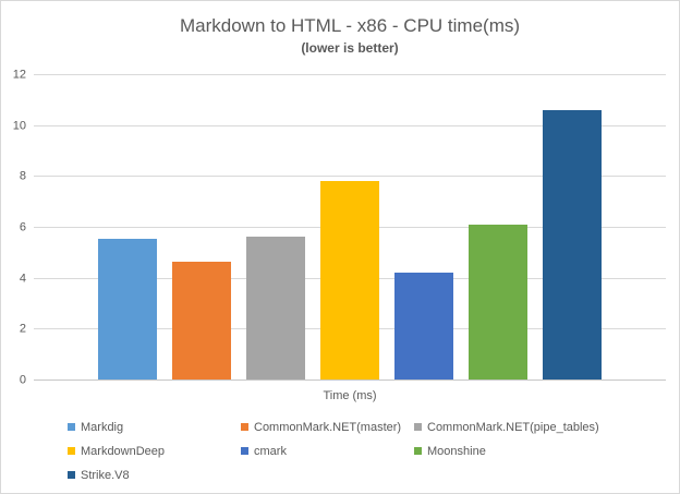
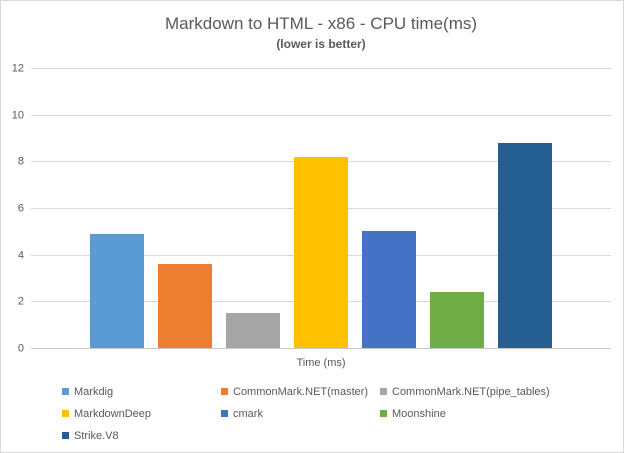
Markdig: 5.5 -> 4.9
CommonMark.NET(master): 4.7 -> 3.6
CommonMark.NET(pipe_tables): 5.6 -> 1.5
MarkdownDeep: 7.8 -> 8.2
cmark: 4.2 -> 5.0
Moonshine: 6.1 -> 2.4
Strike.V8: 10.6 -> 8.8
